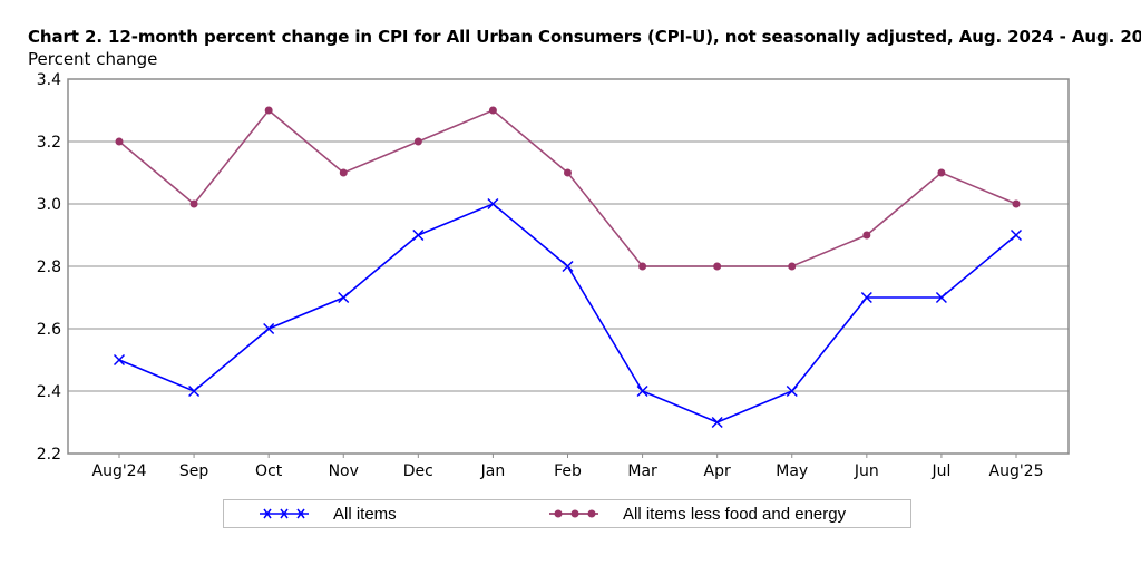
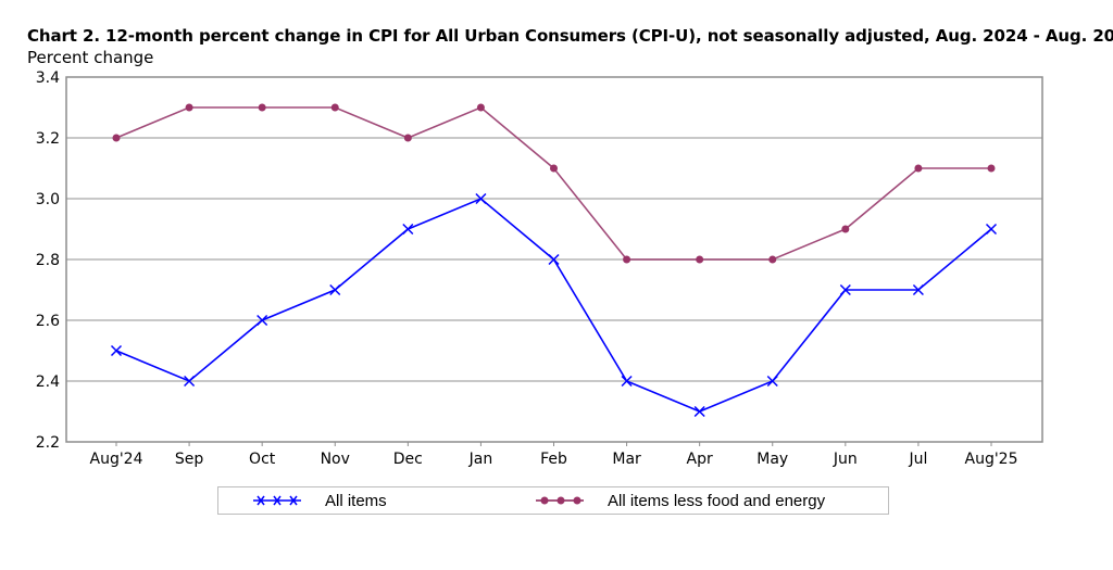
All items less food and energy/Sep: 3.0 -> 3.3
All items less food and energy/Nov: 3.1 -> 3.3
All items less food and energy/Aug'25: 3.0 -> 3.1
